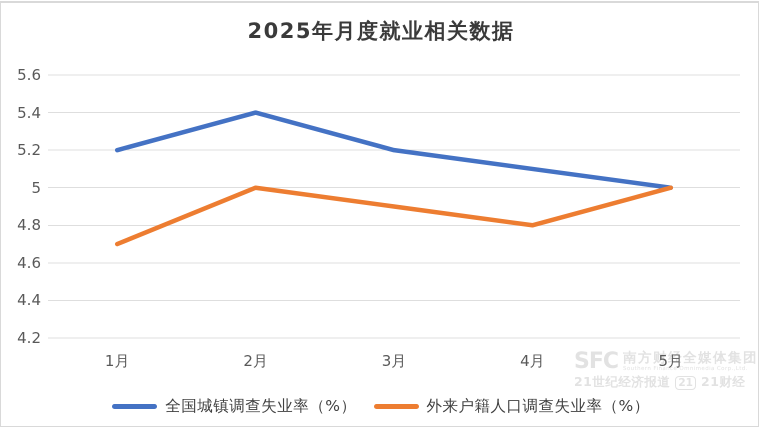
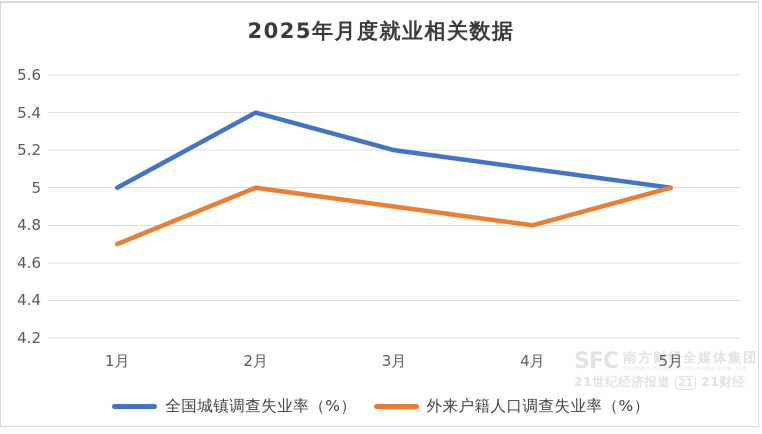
全国城镇调查失业率（%）/1月: 5.2 -> 5.0
